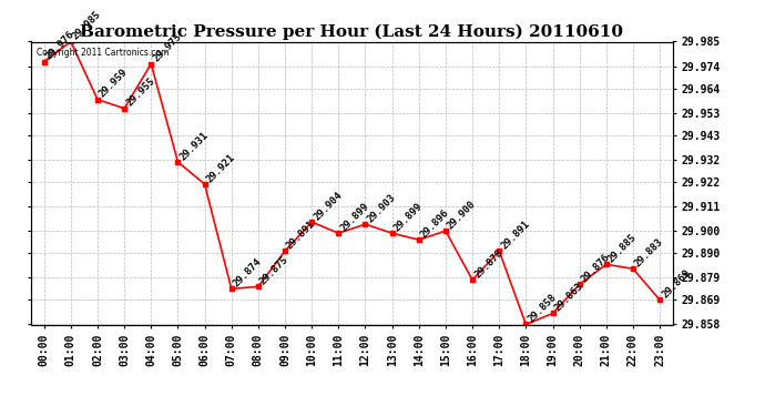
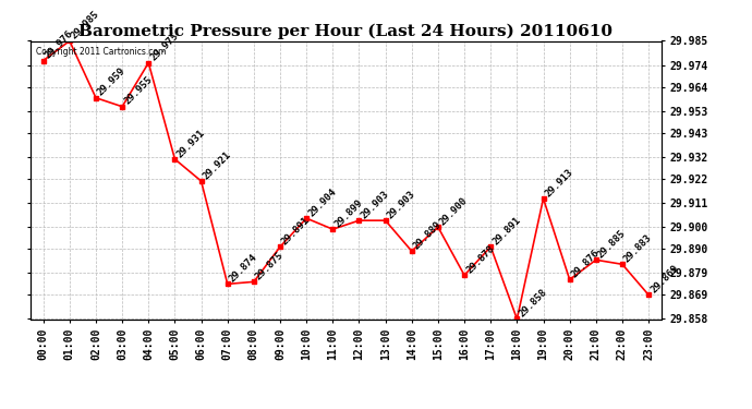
13:00: 29.899 -> 29.903
14:00: 29.896 -> 29.889
19:00: 29.863 -> 29.913
